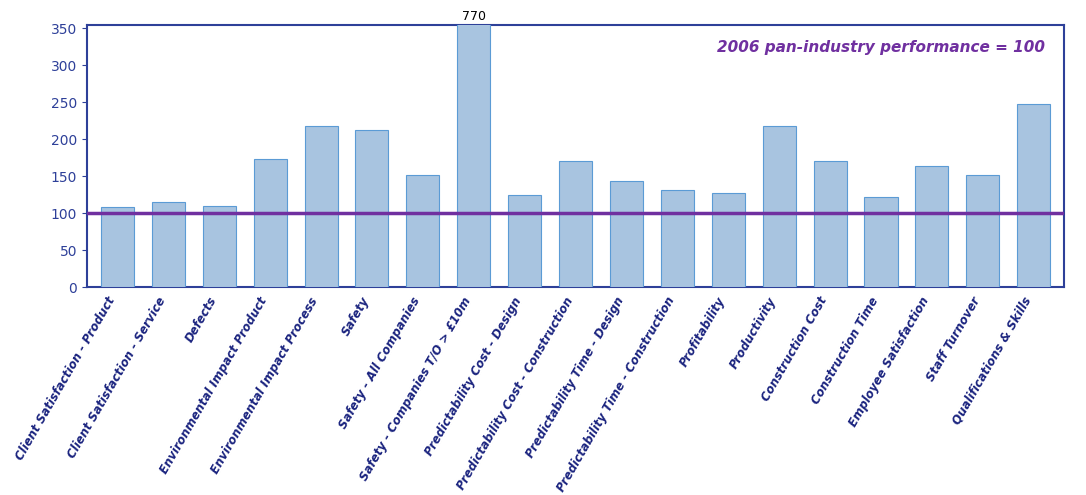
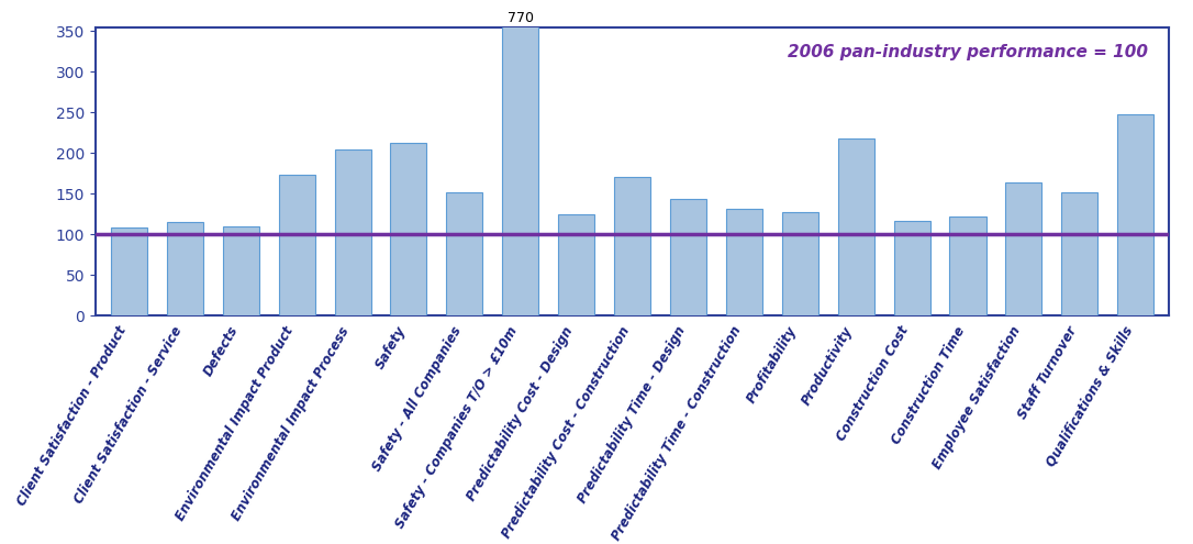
Environmental Impact Process: 218 -> 204
Construction Cost: 170 -> 116
